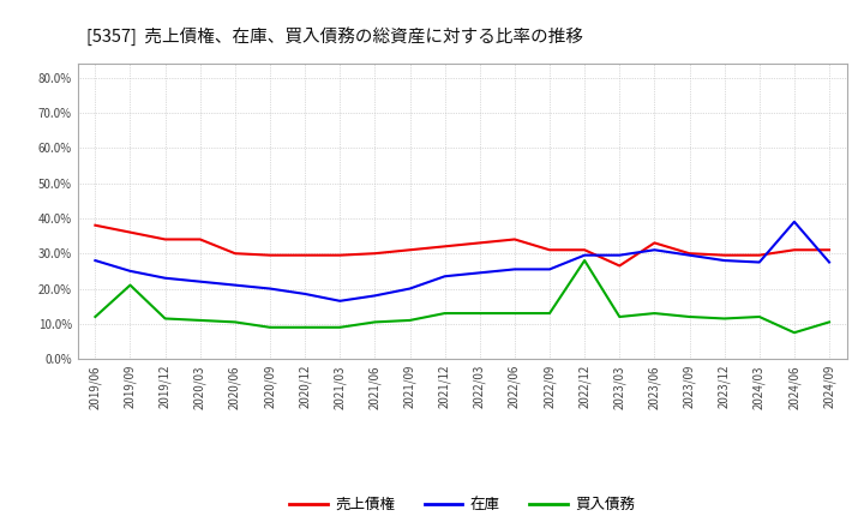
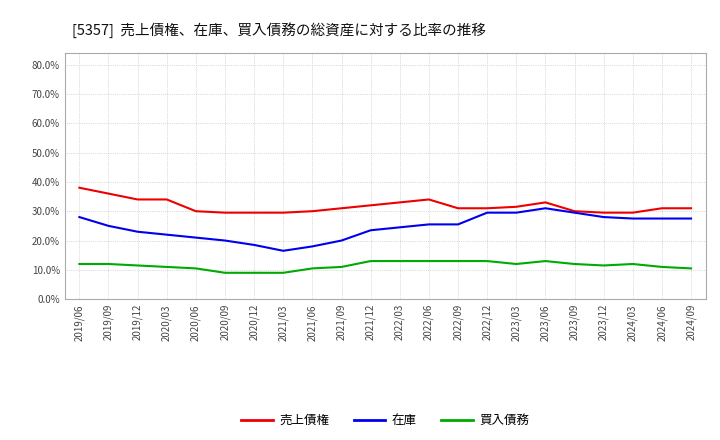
買入債務/2019/09: 21.0% -> 12.0%
買入債務/2022/12: 28.0% -> 13.0%
売上債権/2023/03: 26.5% -> 31.5%
在庫/2024/06: 39.0% -> 27.5%
買入債務/2024/06: 7.5% -> 11.0%
